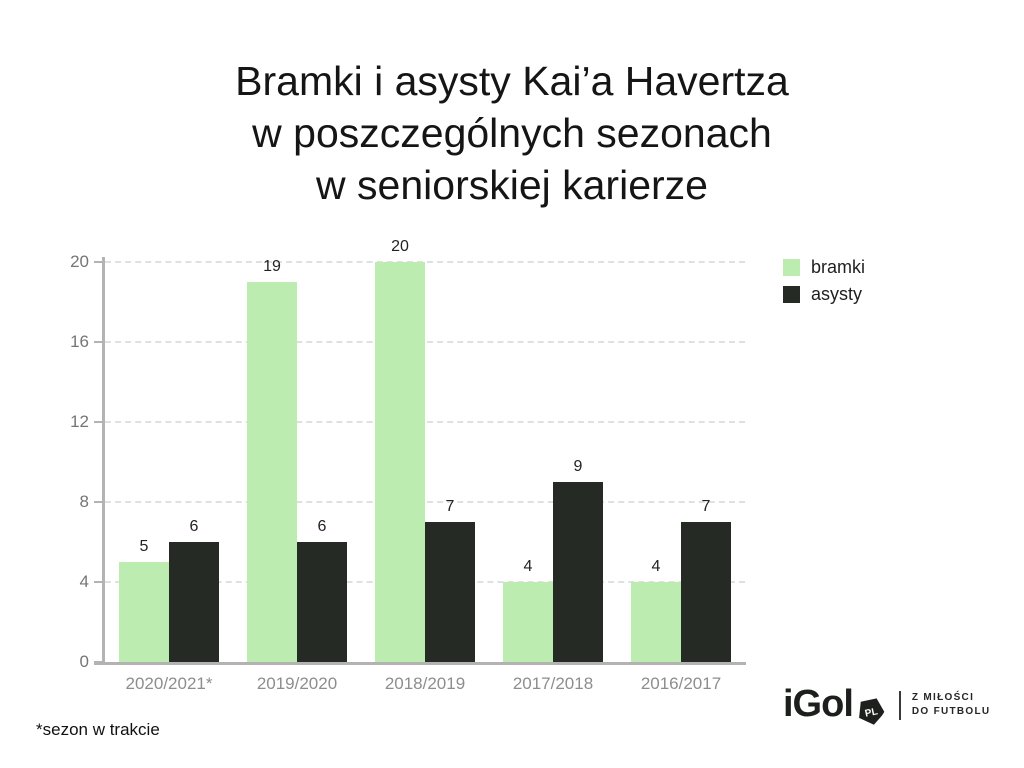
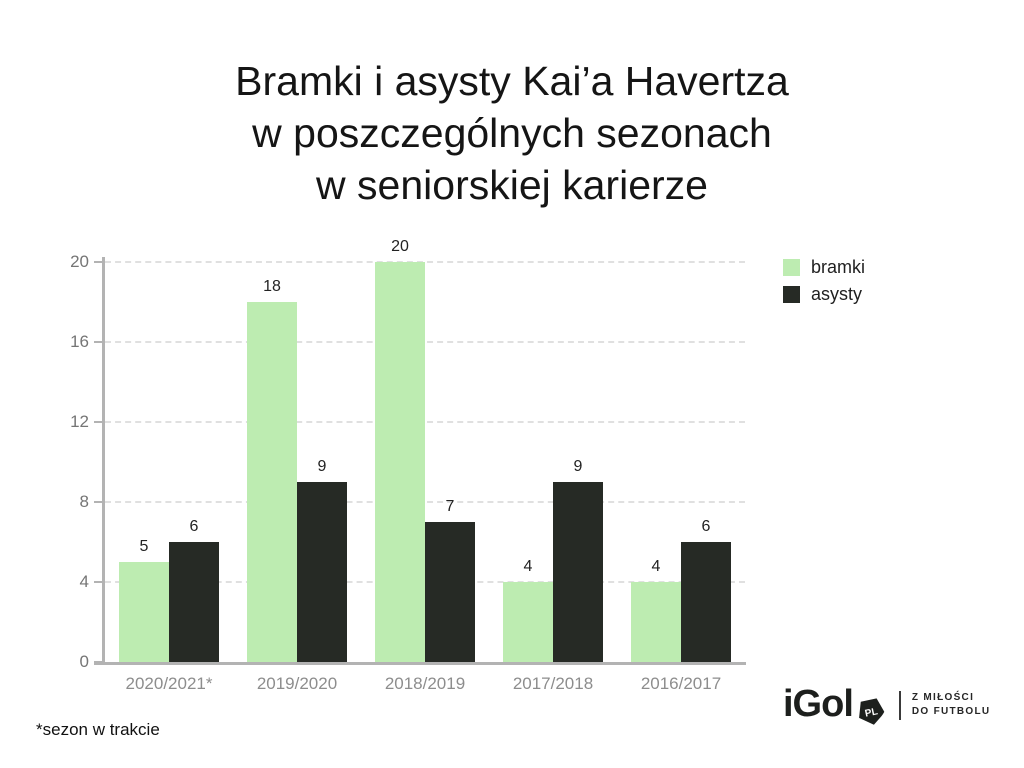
bramki/2019/2020: 19 -> 18
asysty/2019/2020: 6 -> 9
asysty/2016/2017: 7 -> 6
